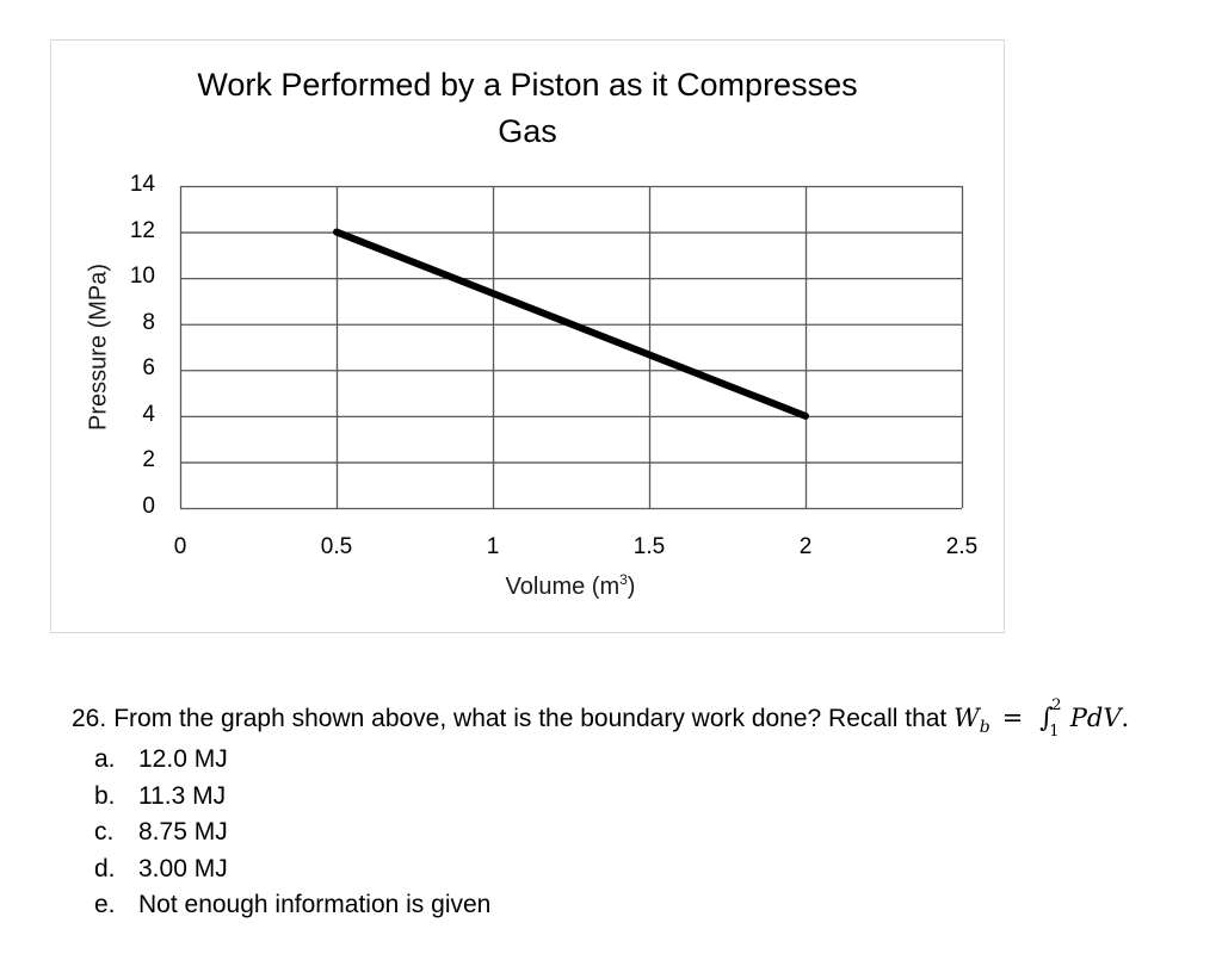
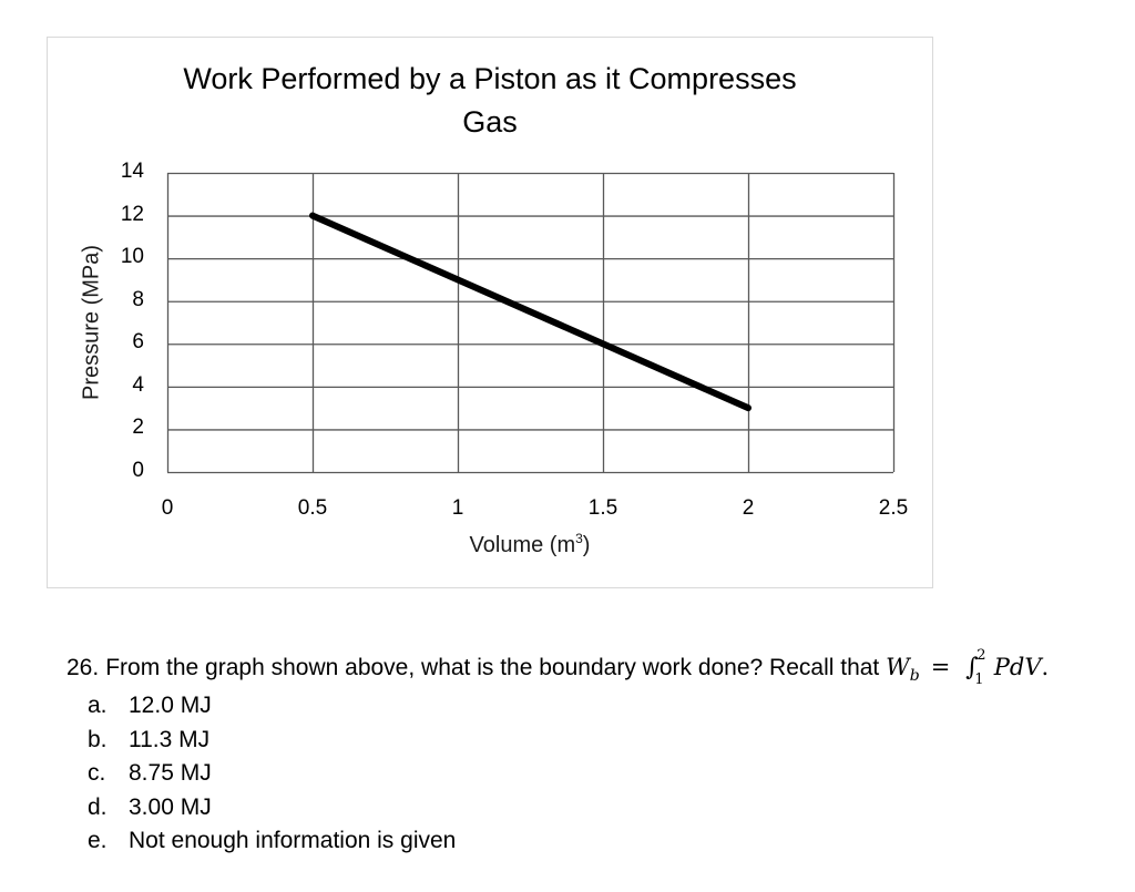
2: 4 -> 3
